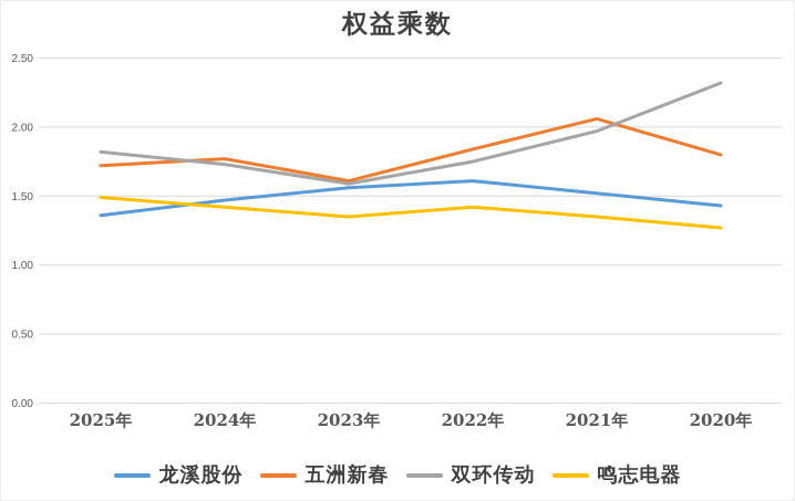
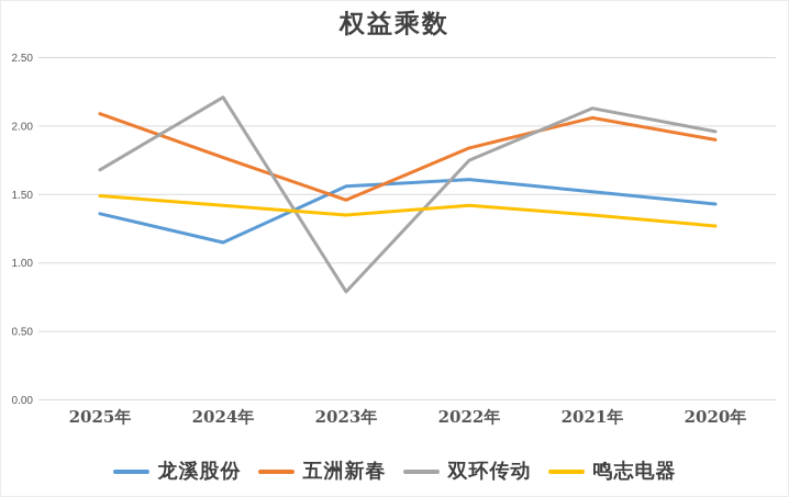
五洲新春/2025年: 1.72 -> 2.09
双环传动/2025年: 1.82 -> 1.68
龙溪股份/2024年: 1.47 -> 1.15
双环传动/2024年: 1.73 -> 2.21
五洲新春/2023年: 1.61 -> 1.46
双环传动/2023年: 1.59 -> 0.79
双环传动/2021年: 1.97 -> 2.13
五洲新春/2020年: 1.80 -> 1.90
双环传动/2020年: 2.32 -> 1.96
